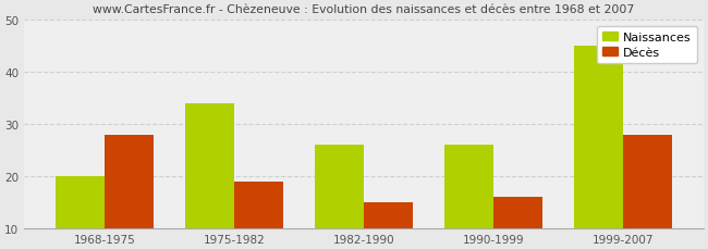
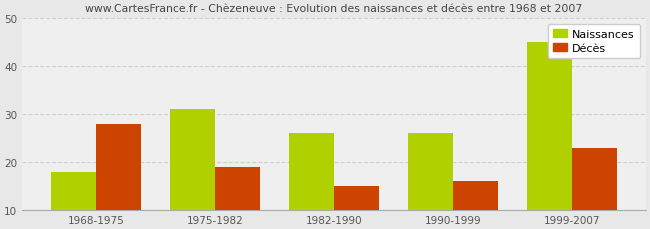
Naissances/1968-1975: 20 -> 18
Naissances/1975-1982: 34 -> 31
Décès/1999-2007: 28 -> 23
